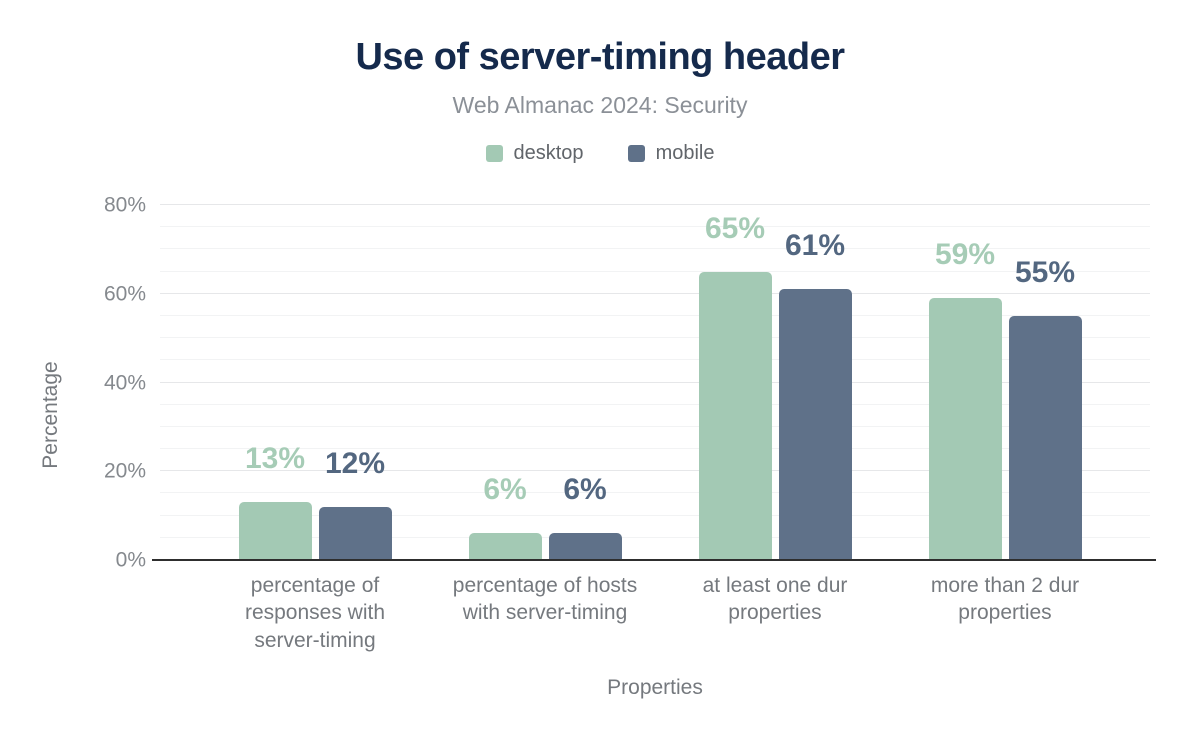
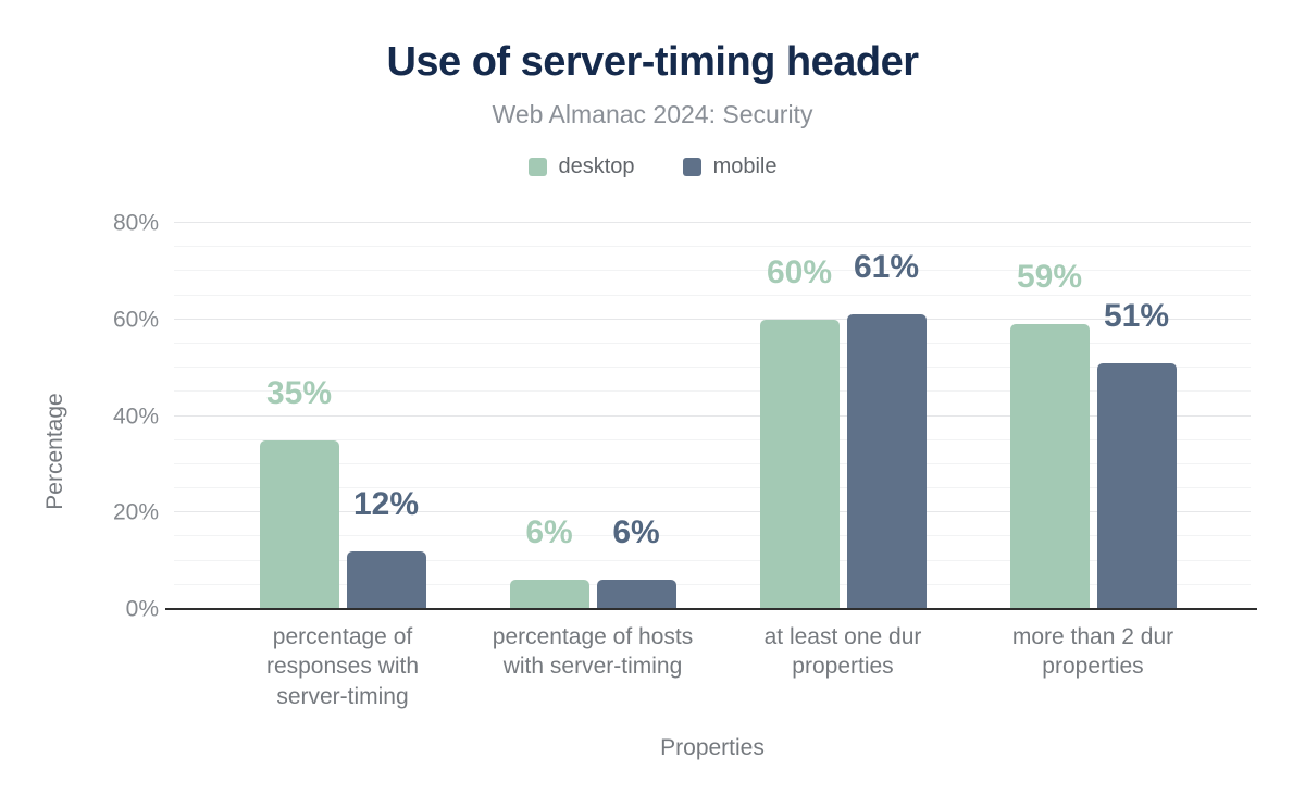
desktop/percentage of responses with server-timing: 13% -> 35%
desktop/at least one dur properties: 65% -> 60%
mobile/more than 2 dur properties: 55% -> 51%
